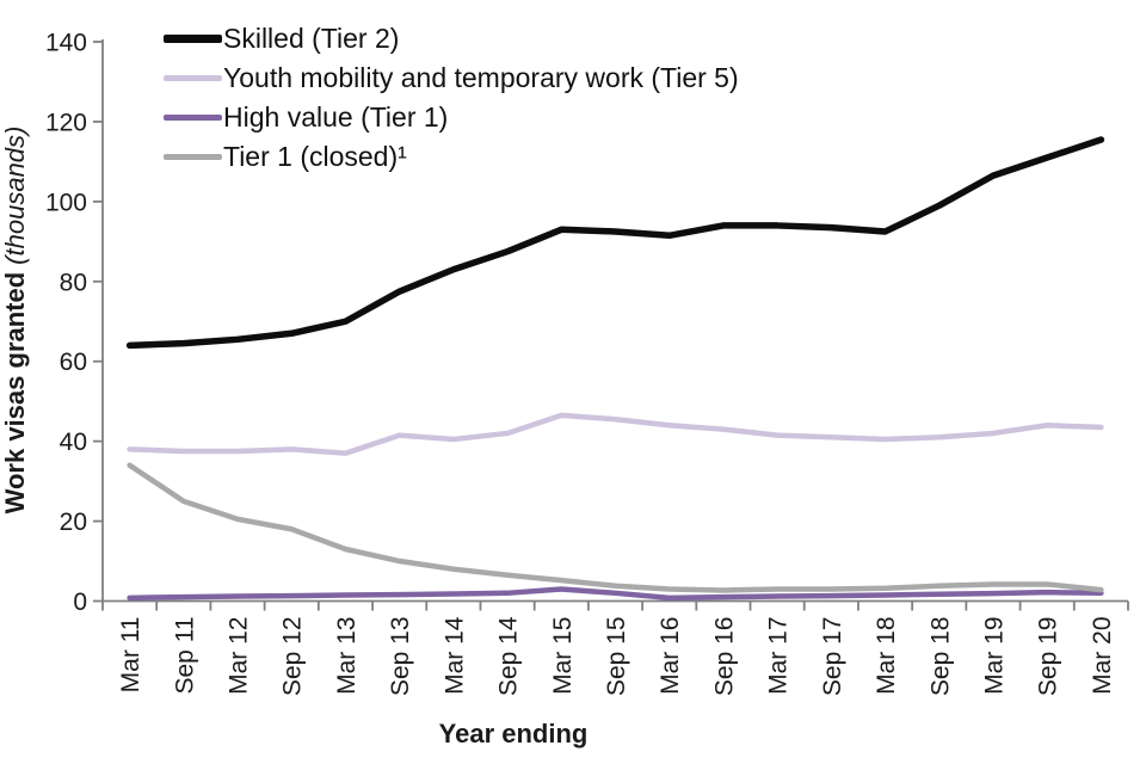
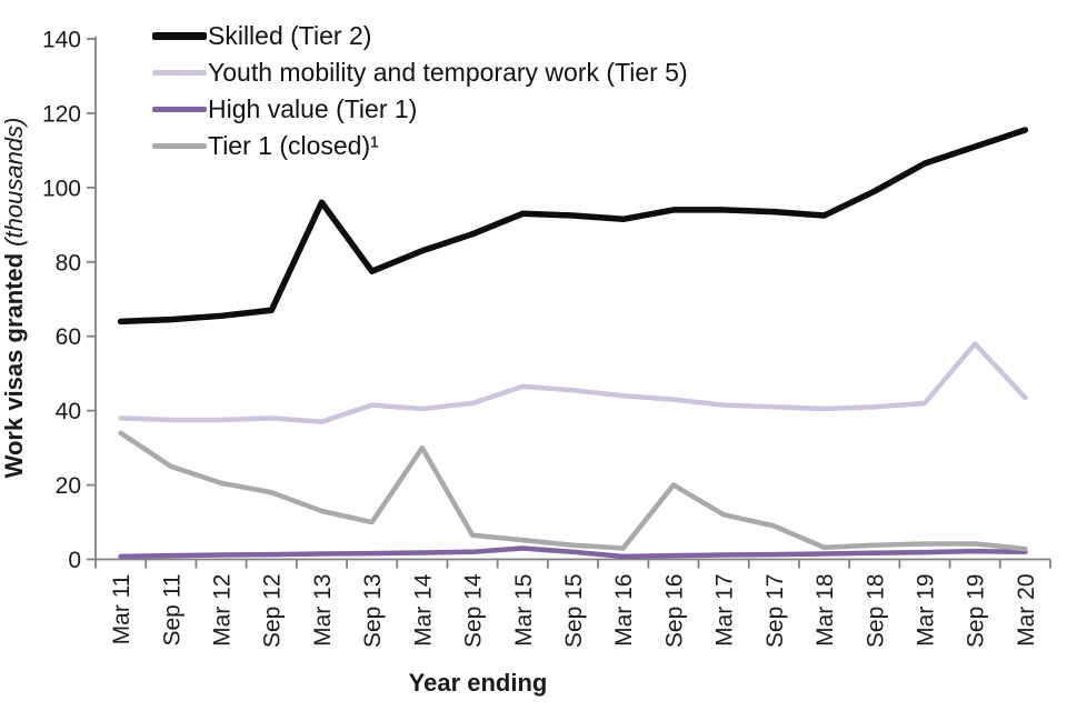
Skilled (Tier 2)/Mar 13: 70 -> 96
Tier 1 (closed)¹/Mar 14: 8 -> 30
Tier 1 (closed)¹/Sep 16: 3 -> 20
Tier 1 (closed)¹/Mar 17: 3 -> 12
Tier 1 (closed)¹/Sep 17: 3 -> 9
Youth mobility and temporary work (Tier 5)/Sep 19: 44 -> 58
